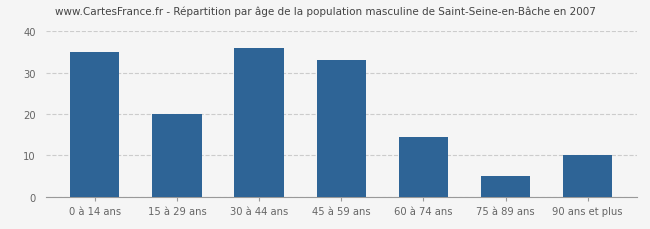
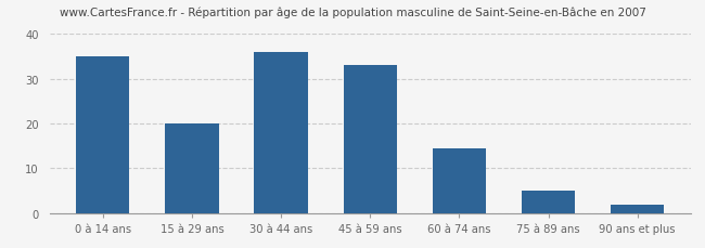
90 ans et plus: 10.0 -> 2.0
